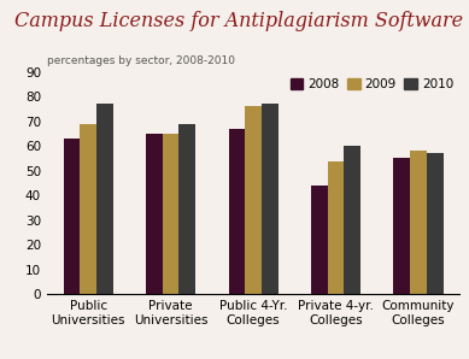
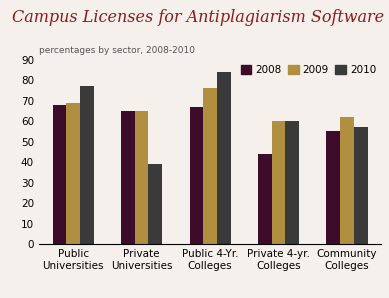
2008/Public Universities: 63 -> 68
2010/Private Universities: 69 -> 39
2010/Public 4-Yr. Colleges: 77 -> 84
2009/Private 4-yr. Colleges: 54 -> 60
2009/Community Colleges: 58 -> 62
